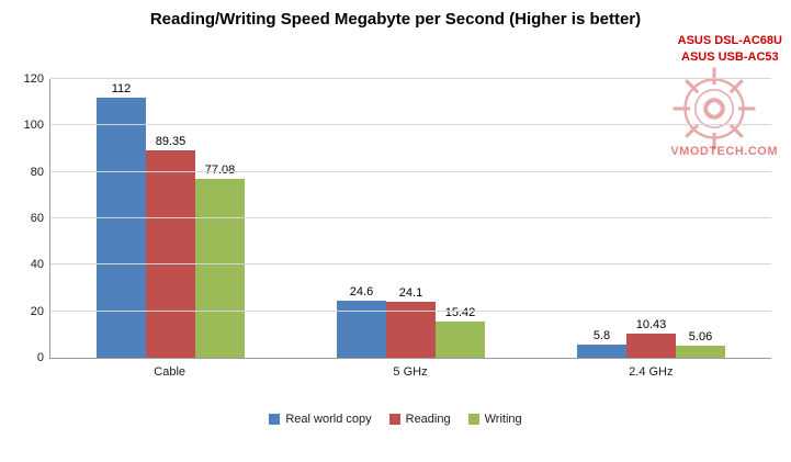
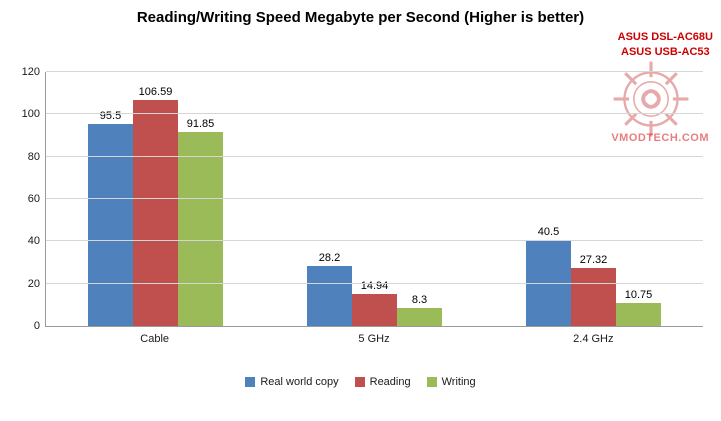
Real world copy/Cable: 112 -> 95.5
Reading/Cable: 89.35 -> 106.59
Writing/Cable: 77.08 -> 91.85
Real world copy/5 GHz: 24.6 -> 28.2
Reading/5 GHz: 24.1 -> 14.94
Writing/5 GHz: 15.42 -> 8.3
Real world copy/2.4 GHz: 5.8 -> 40.5
Reading/2.4 GHz: 10.43 -> 27.32
Writing/2.4 GHz: 5.06 -> 10.75
